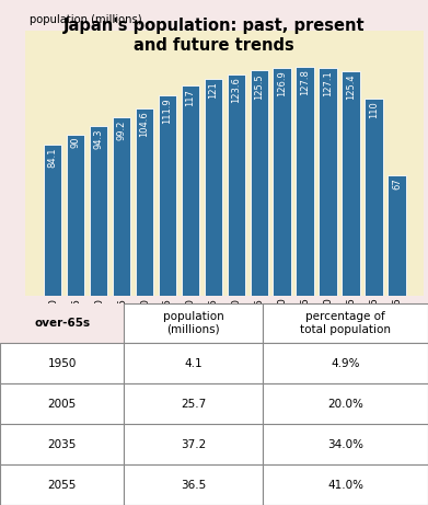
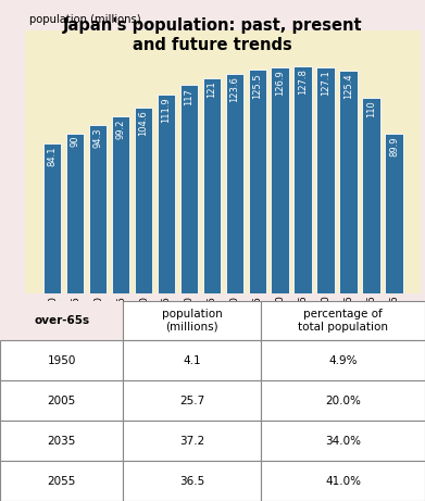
2055: 67 -> 89.9
